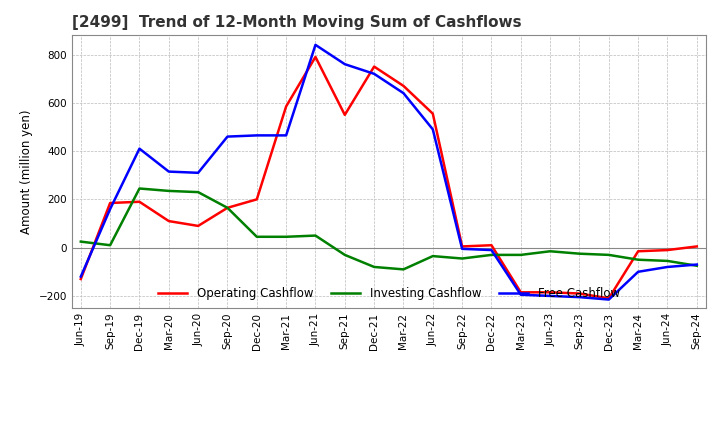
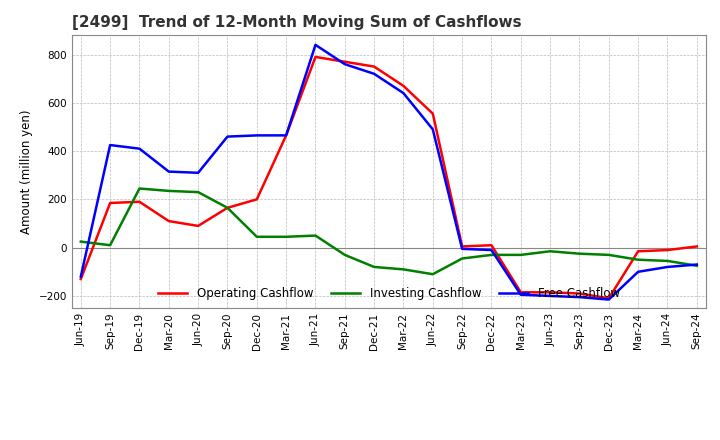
Free Cashflow/Sep-19: 160 -> 425
Operating Cashflow/Mar-21: 585 -> 465
Operating Cashflow/Sep-21: 550 -> 770
Investing Cashflow/Jun-22: -35 -> -110
